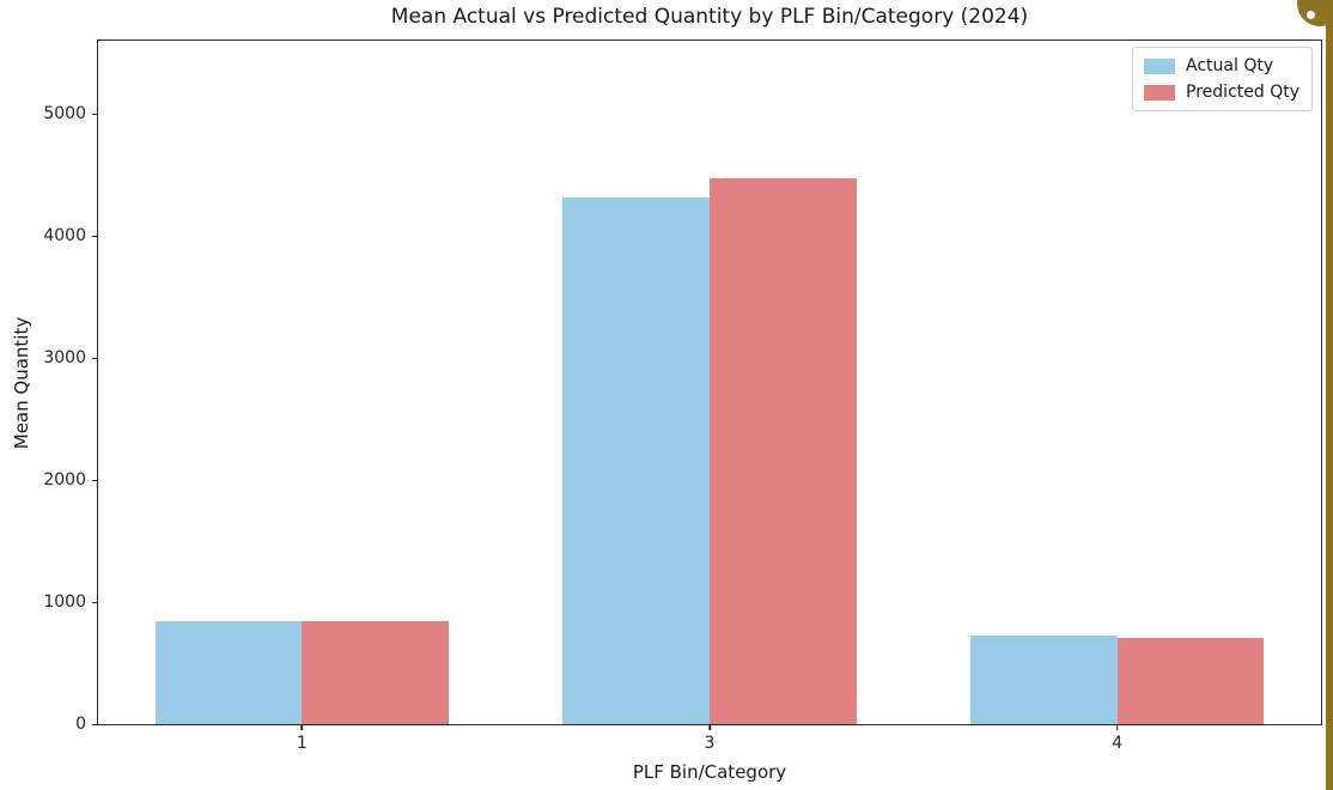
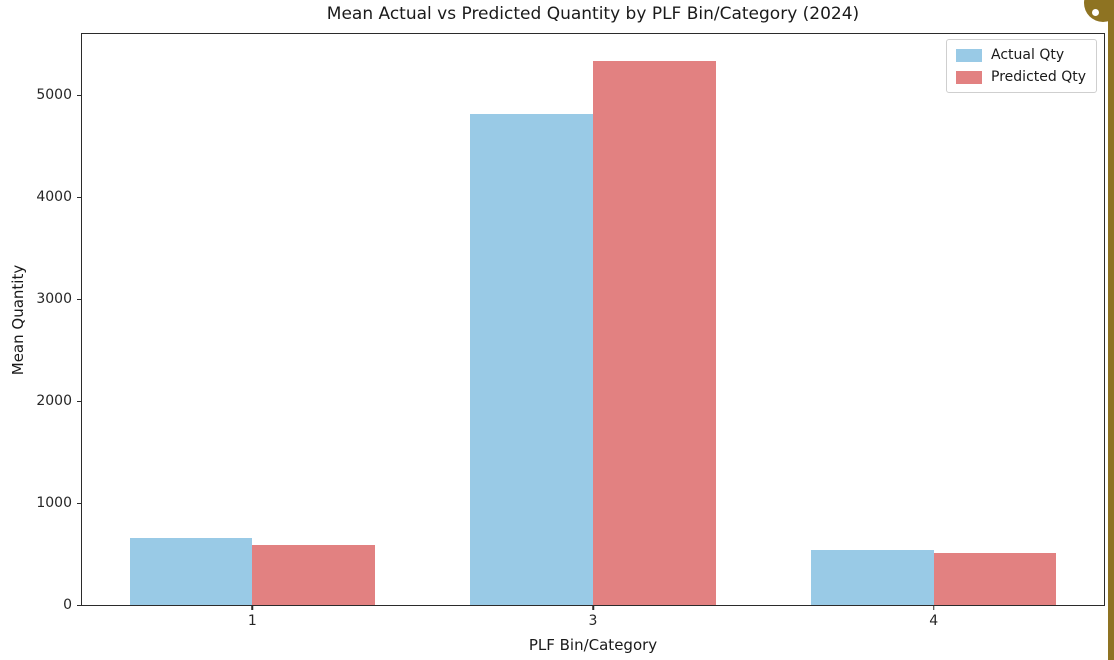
Actual Qty/1: 840 -> 660
Predicted Qty/1: 840 -> 580
Actual Qty/3: 4320 -> 4820
Predicted Qty/3: 4470 -> 5340
Actual Qty/4: 730 -> 540
Predicted Qty/4: 710 -> 510
